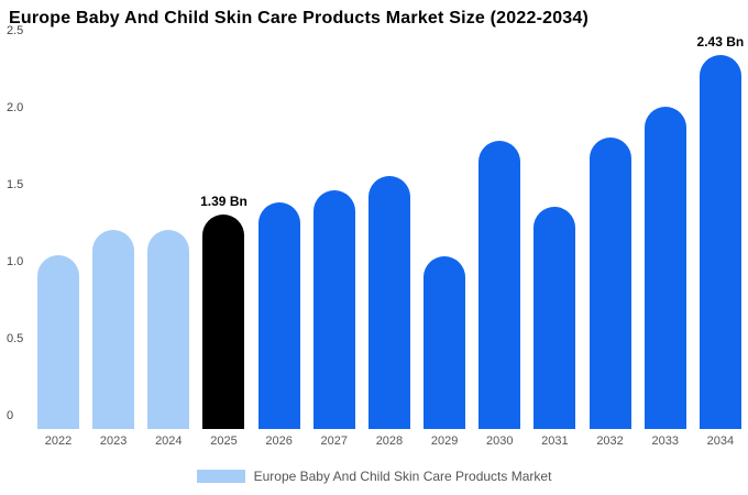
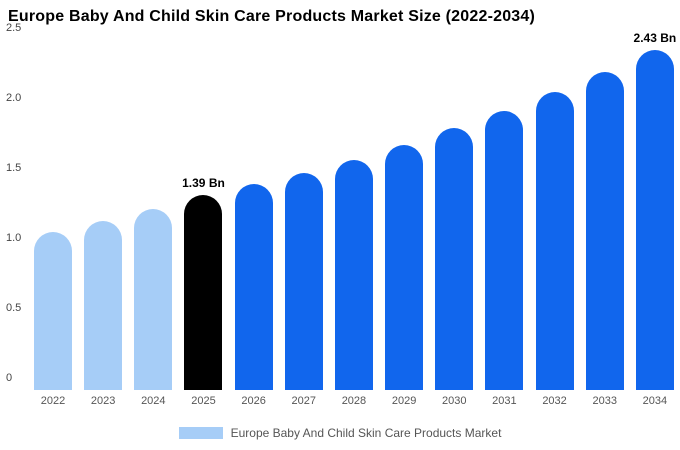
2023: 1.29 -> 1.21
2029: 1.12 -> 1.75
2031: 1.44 -> 1.99
2032: 1.89 -> 2.13
2033: 2.09 -> 2.27
